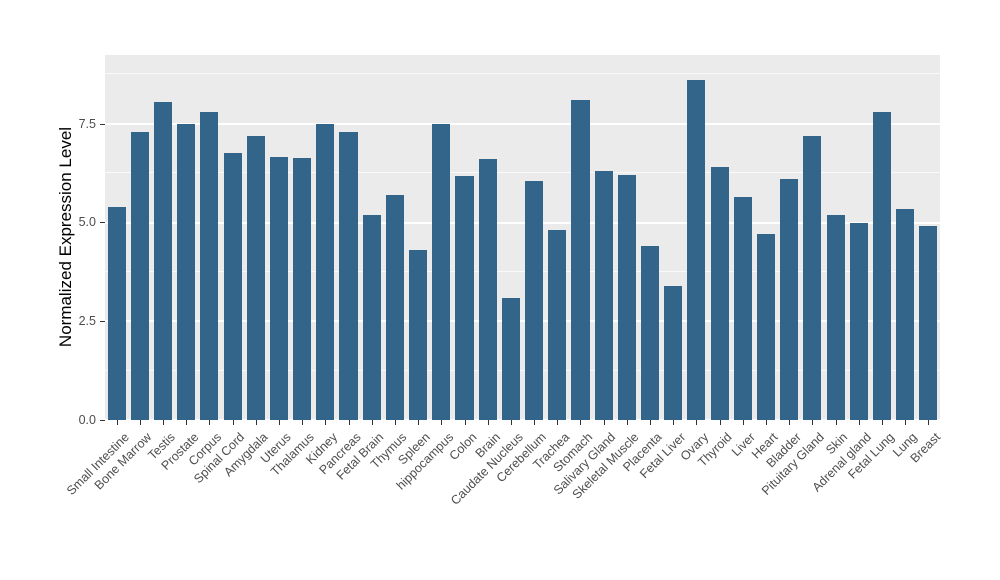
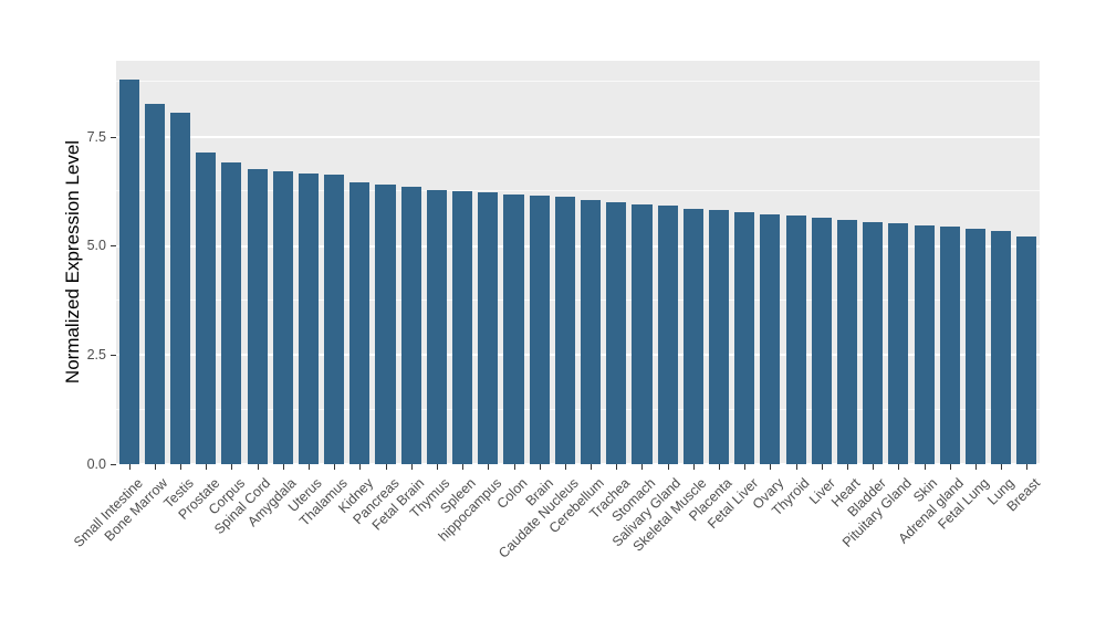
Small Intestine: 5.4 -> 8.8
Bone Marrow: 7.3 -> 8.2
Prostate: 7.5 -> 7.2
Corpus: 7.8 -> 6.9
Amygdala: 7.2 -> 6.7
Kidney: 7.5 -> 6.5
Pancreas: 7.3 -> 6.4
Fetal Brain: 5.2 -> 6.3
Thymus: 5.7 -> 6.3
Spleen: 4.3 -> 6.2
hippocampus: 7.5 -> 6.2
Brain: 6.6 -> 6.2
Caudate Nucleus: 3.1 -> 6.1
Trachea: 4.8 -> 6.0
Stomach: 8.1 -> 6.0
Salivary Gland: 6.3 -> 5.9
Skeletal Muscle: 6.2 -> 5.8
Placenta: 4.4 -> 5.8
Fetal Liver: 3.4 -> 5.8
Ovary: 8.6 -> 5.7
Thyroid: 6.4 -> 5.7
Heart: 4.7 -> 5.6
Bladder: 6.1 -> 5.5
Pituitary Gland: 7.2 -> 5.5
Skin: 5.2 -> 5.5
Adrenal gland: 5.0 -> 5.5
Fetal Lung: 7.8 -> 5.4
Breast: 4.9 -> 5.2
